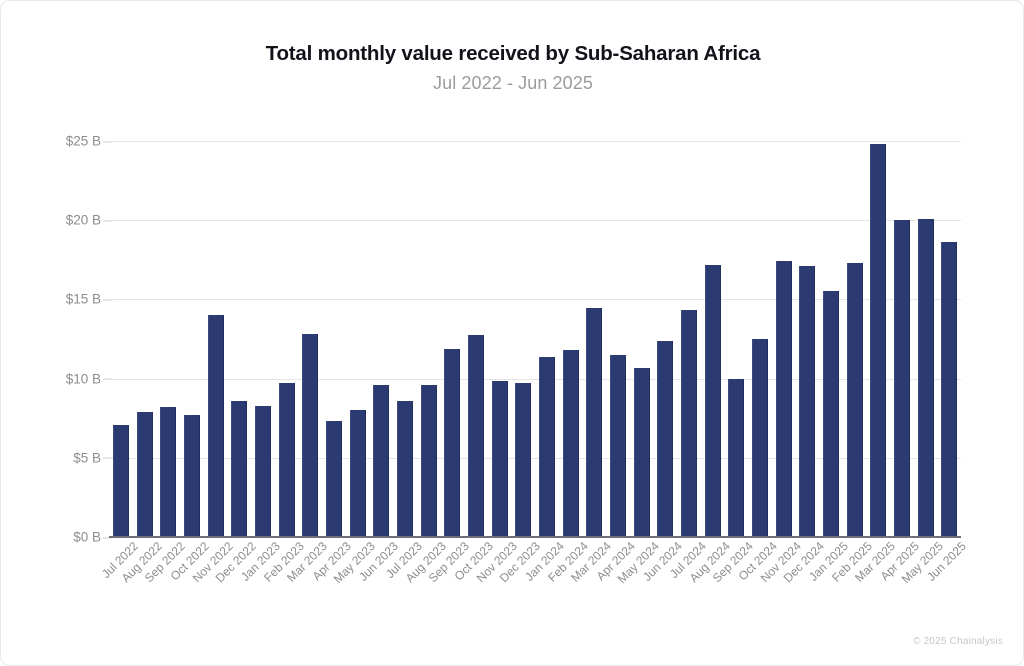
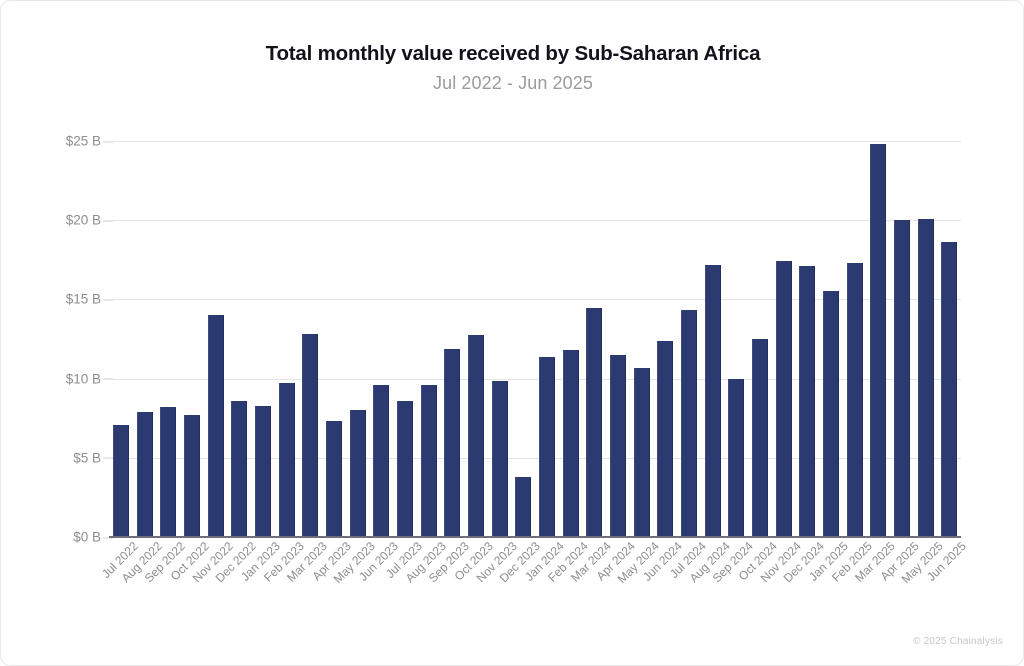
Dec 2023: $9.8B -> $3.8B
